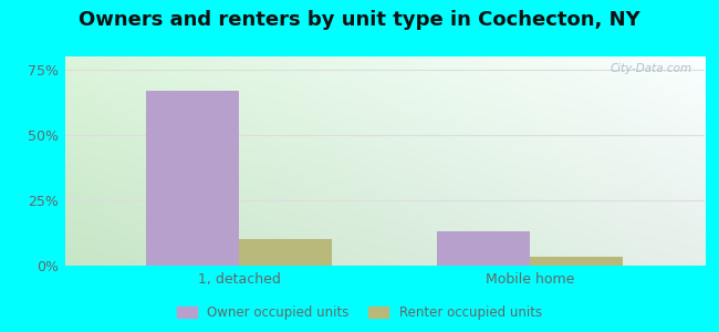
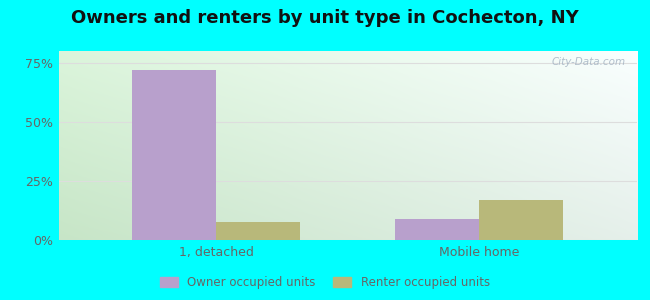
Owner occupied units/1, detached: 67% -> 72%
Renter occupied units/1, detached: 10.0% -> 7.5%
Owner occupied units/Mobile home: 13% -> 9%
Renter occupied units/Mobile home: 3.5% -> 17.0%
